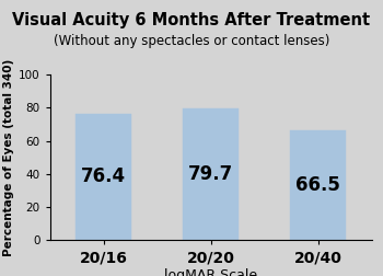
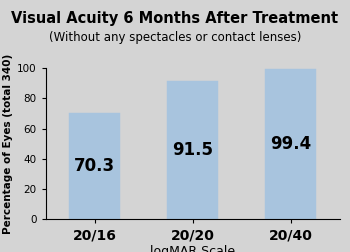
20/16: 76.4 -> 70.3
20/20: 79.7 -> 91.5
20/40: 66.5 -> 99.4
